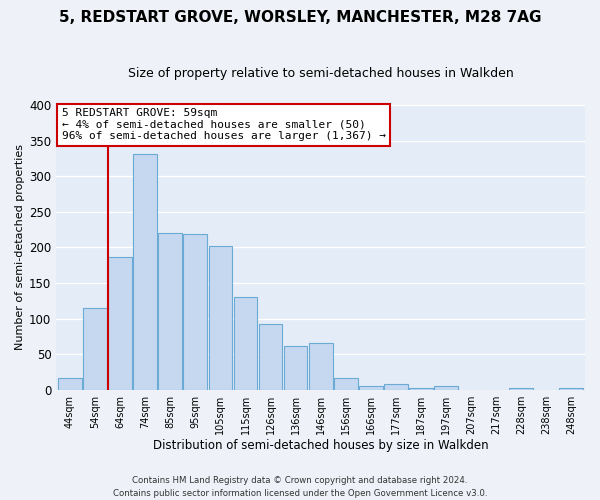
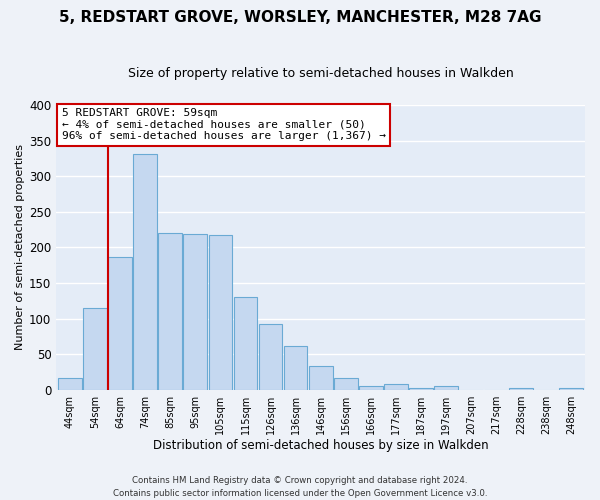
105sqm: 202 -> 217
146sqm: 66 -> 33
